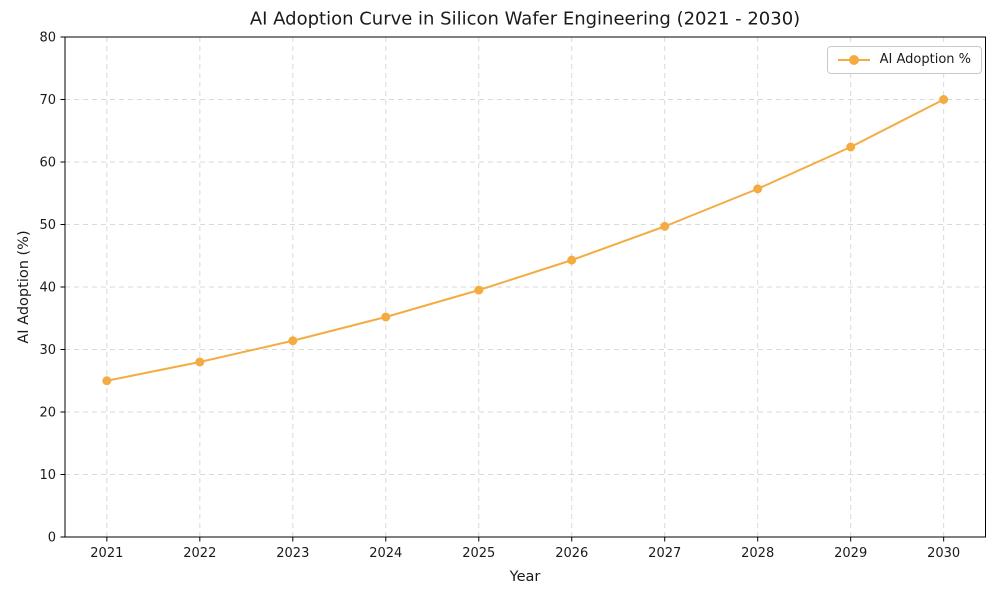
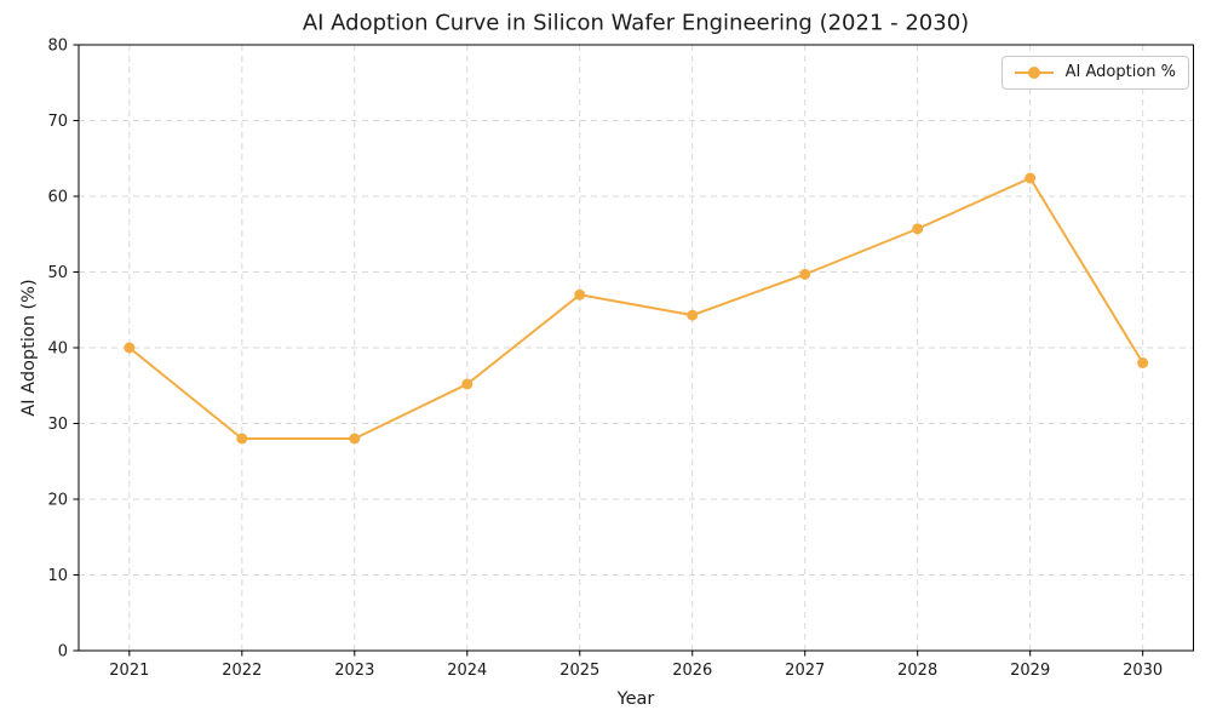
2021: 25 -> 40
2023: 31 -> 28
2025: 40 -> 47
2030: 70 -> 38
